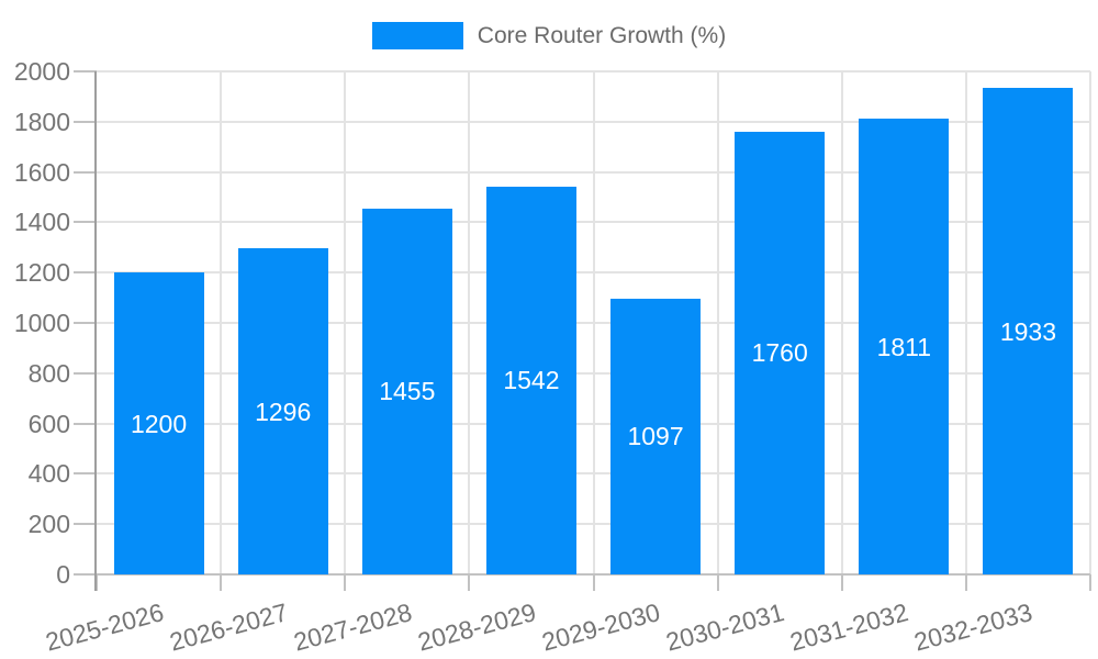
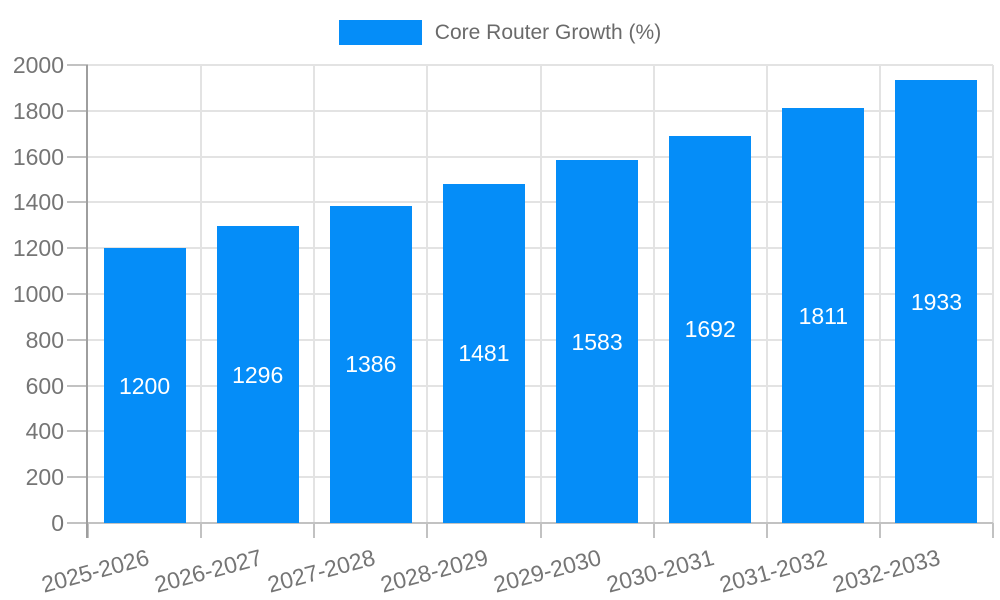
2027-2028: 1455 -> 1386
2028-2029: 1542 -> 1481
2029-2030: 1097 -> 1583
2030-2031: 1760 -> 1692
